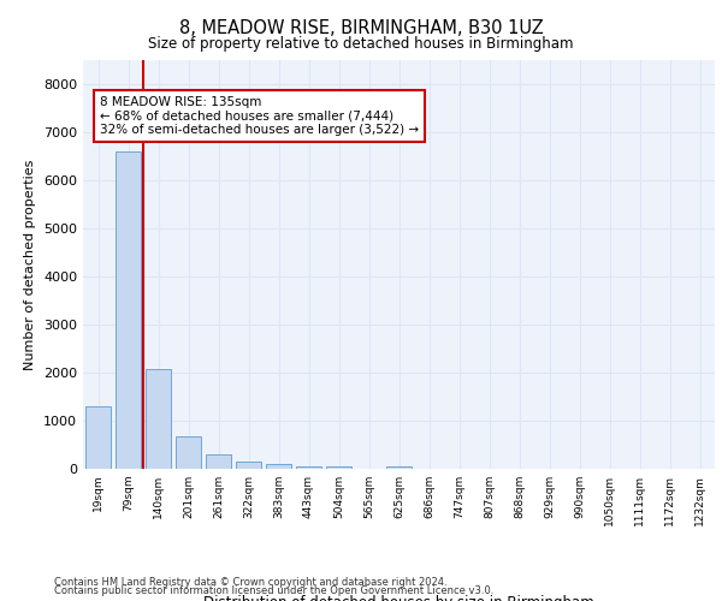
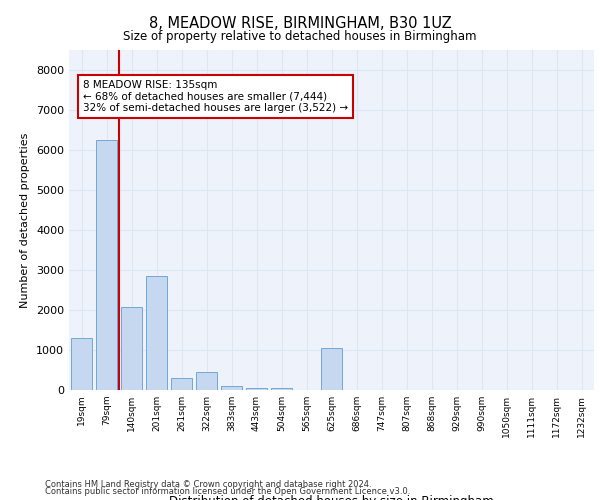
79sqm: 6610 -> 6250
201sqm: 680 -> 2850
322sqm: 160 -> 450
625sqm: 60 -> 1050
